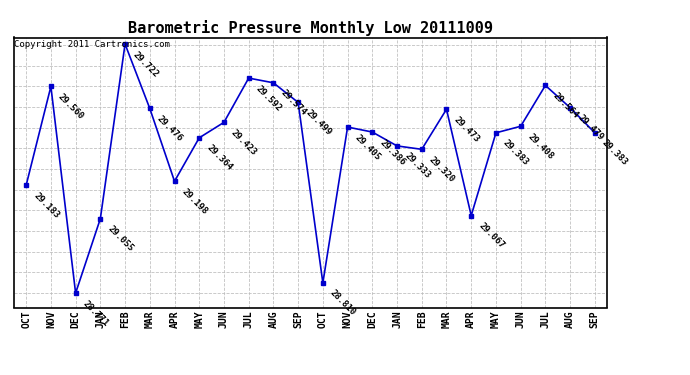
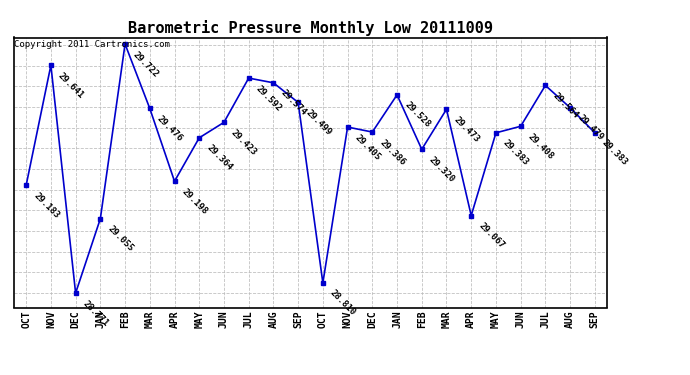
NOV: 29.560 -> 29.641
JAN: 29.333 -> 29.528
